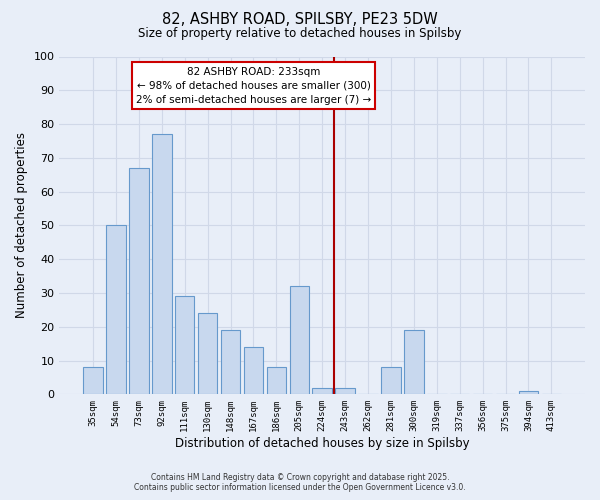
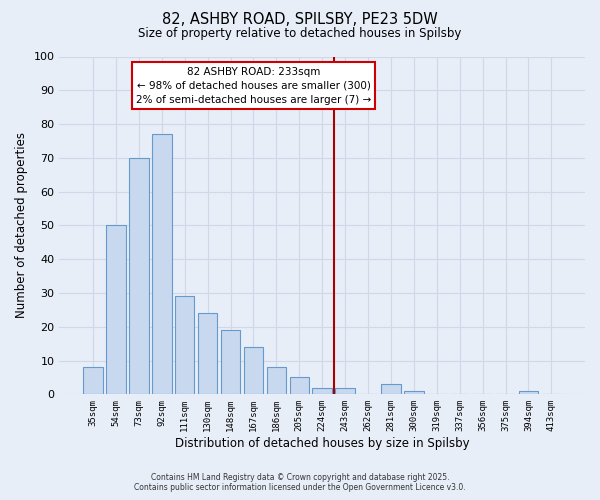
73sqm: 67 -> 70
205sqm: 32 -> 5
281sqm: 8 -> 3
300sqm: 19 -> 1
